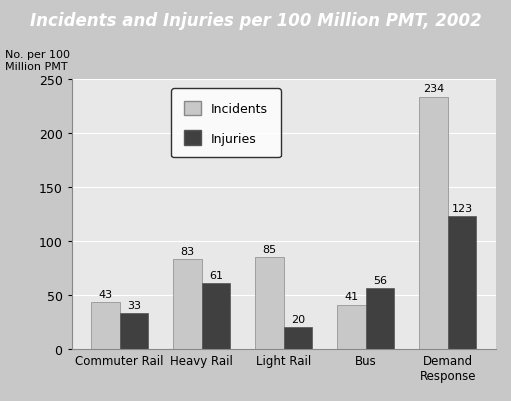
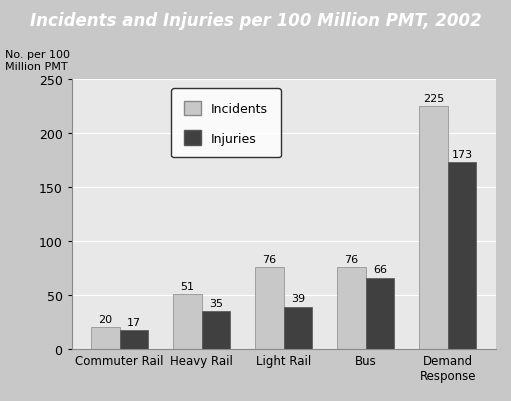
Incidents/Commuter Rail: 43 -> 20
Injuries/Commuter Rail: 33 -> 17
Incidents/Heavy Rail: 83 -> 51
Injuries/Heavy Rail: 61 -> 35
Incidents/Light Rail: 85 -> 76
Injuries/Light Rail: 20 -> 39
Incidents/Bus: 41 -> 76
Injuries/Bus: 56 -> 66
Incidents/Demand Response: 234 -> 225
Injuries/Demand Response: 123 -> 173
